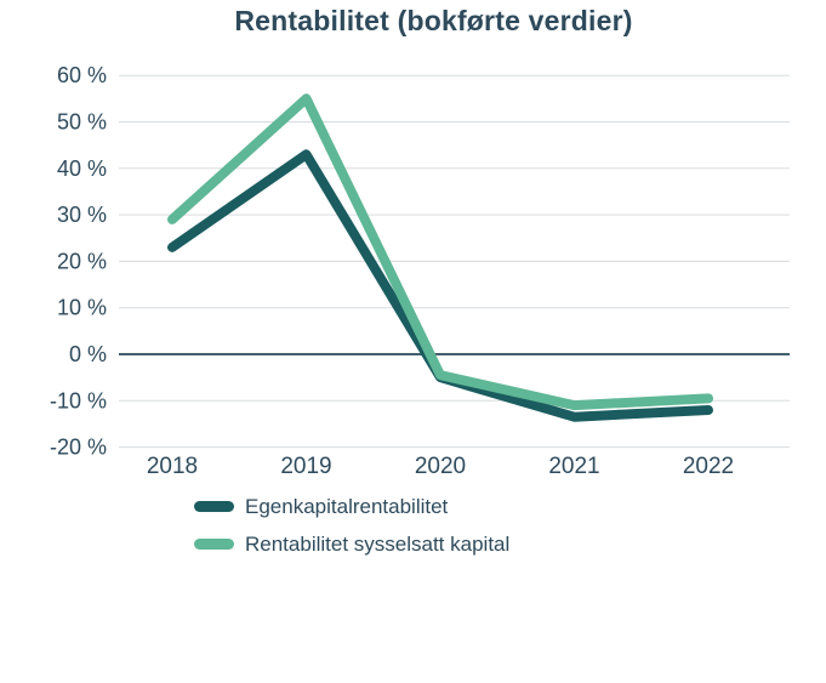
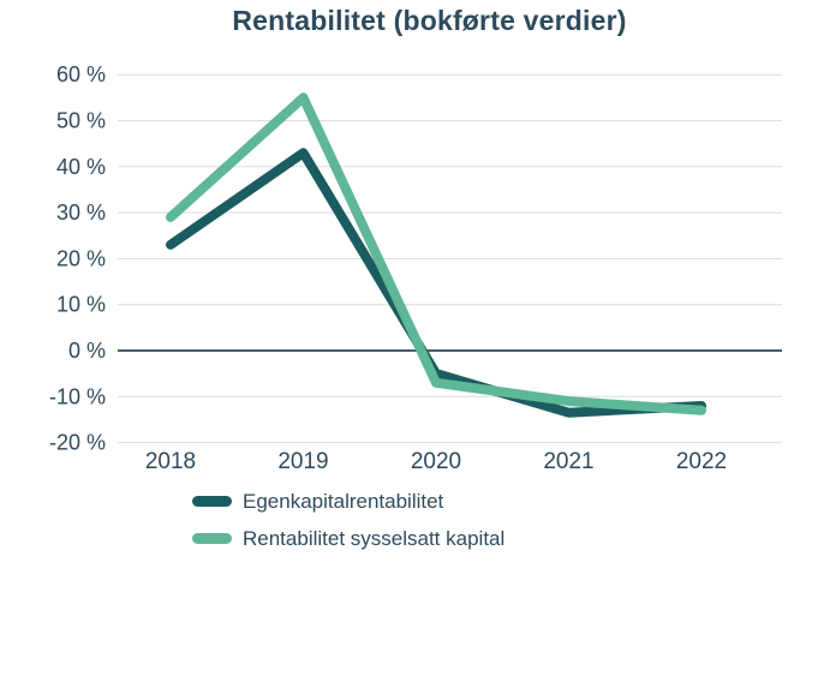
Rentabilitet sysselsatt kapital/2020: -4% -> -7%
Rentabilitet sysselsatt kapital/2022: -10% -> -13%
